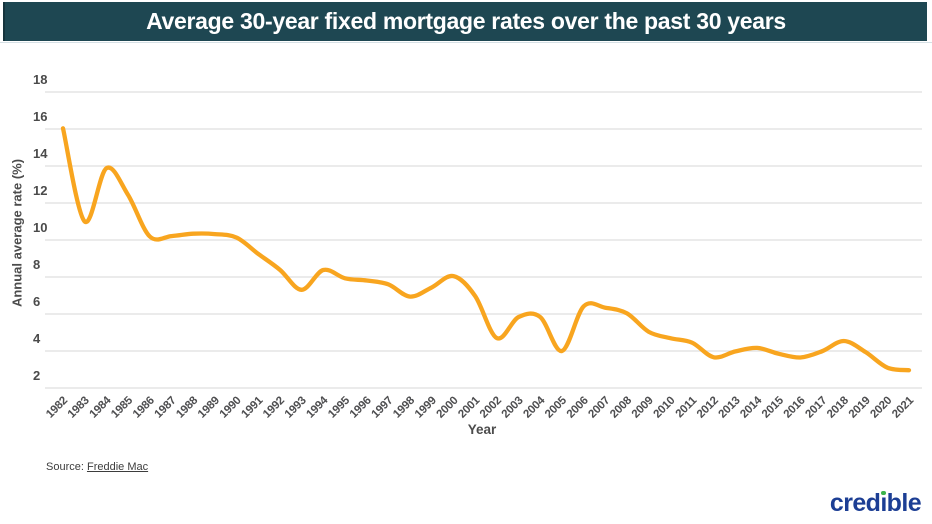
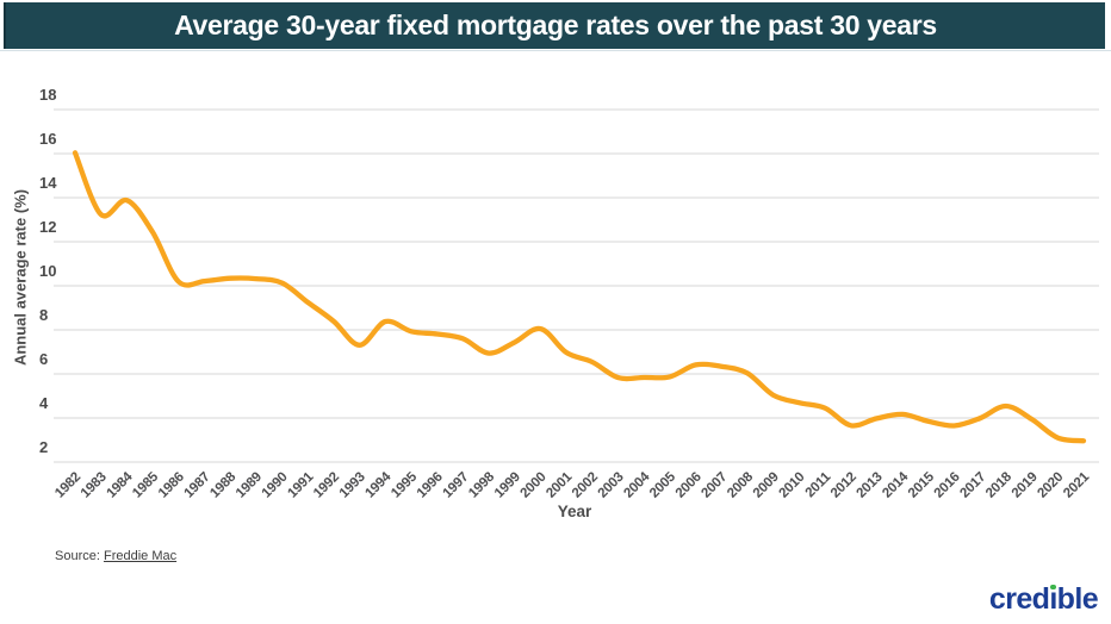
1983: 11.0 -> 13.2
2002: 4.7 -> 6.5
2005: 4.0 -> 5.9
